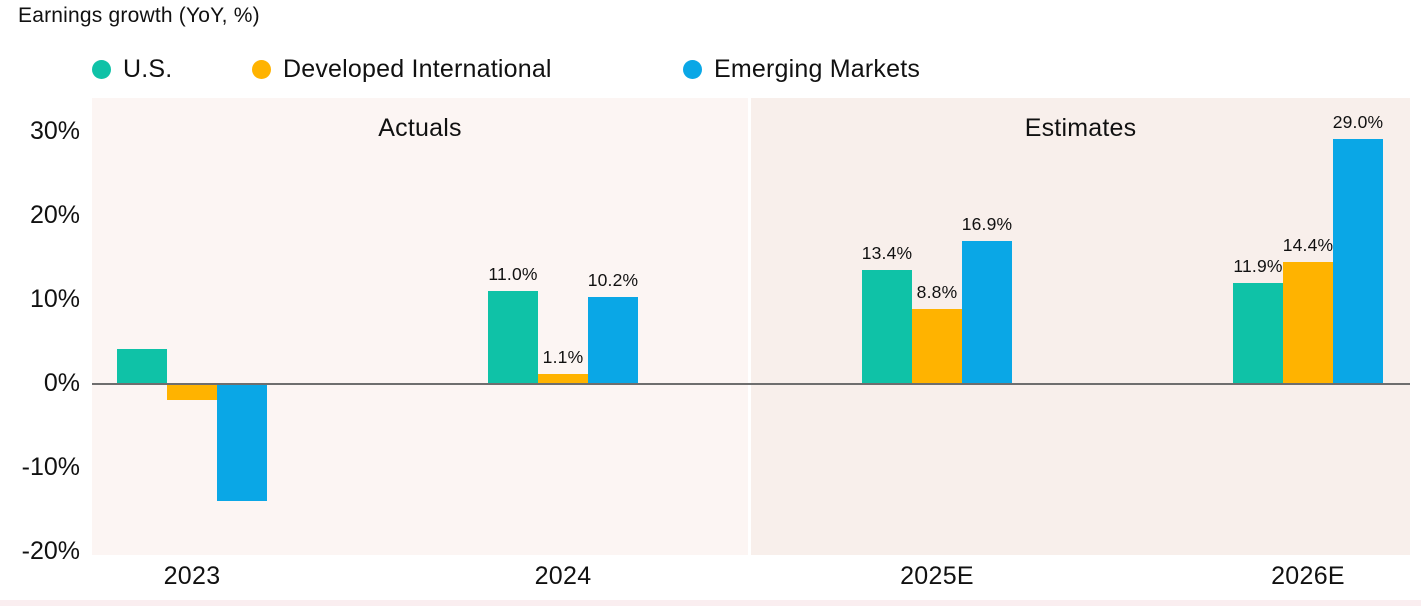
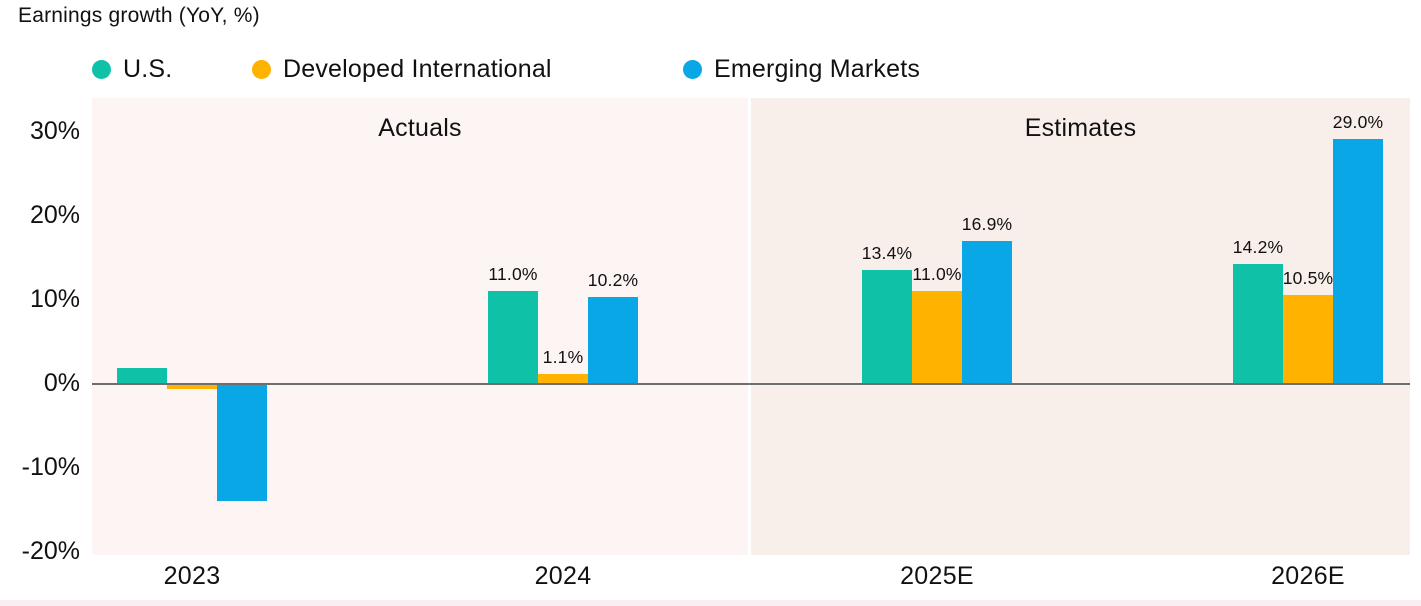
U.S./2023: 4% -> 2%
Developed International/2023: -2% -> -1%
Developed International/2025E: 8.8% -> 11.0%
U.S./2026E: 11.9% -> 14.2%
Developed International/2026E: 14.4% -> 10.5%
